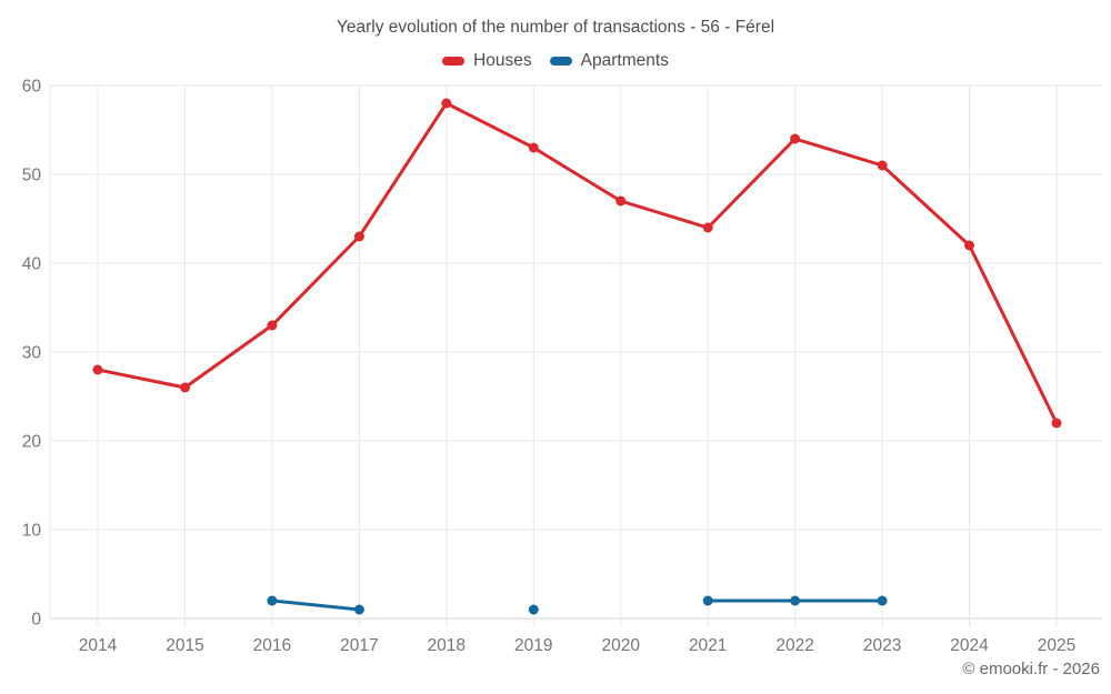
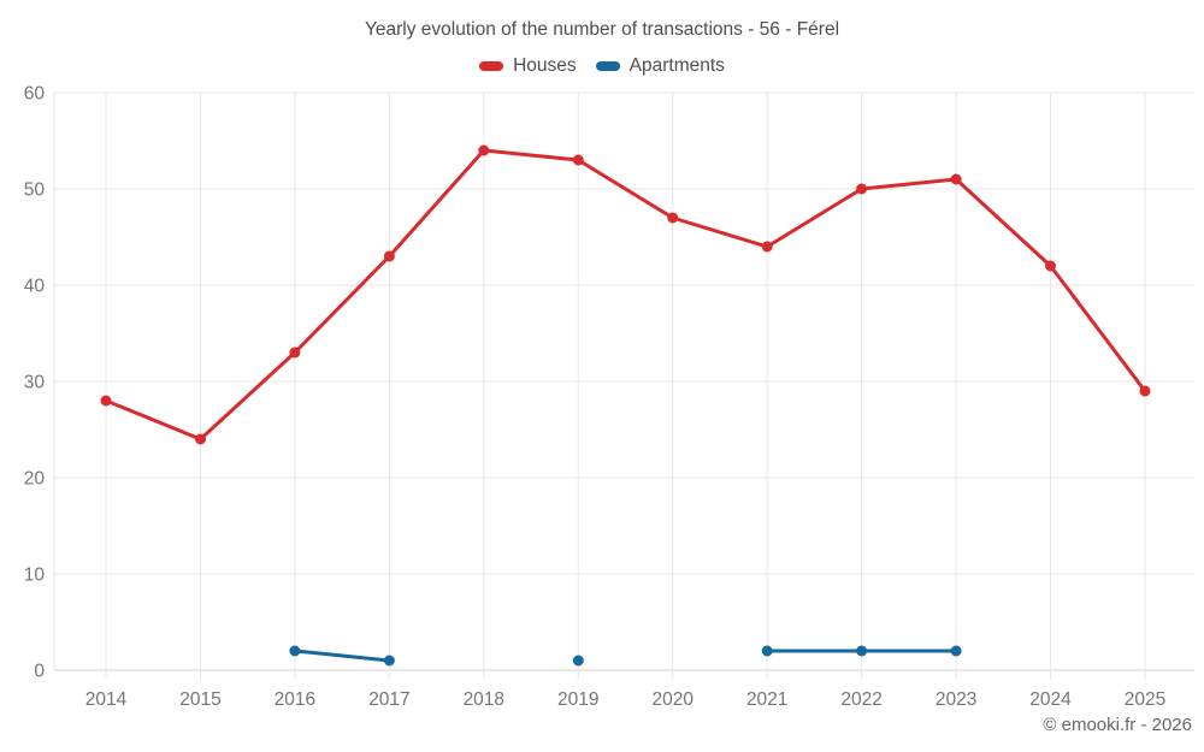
Houses/2015: 26 -> 24
Houses/2018: 58 -> 54
Houses/2022: 54 -> 50
Houses/2025: 22 -> 29
